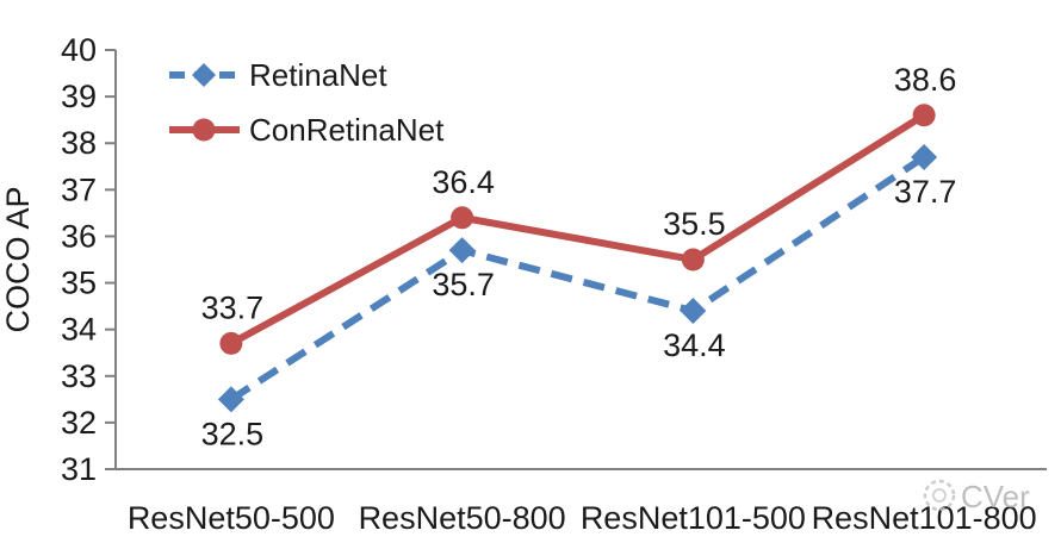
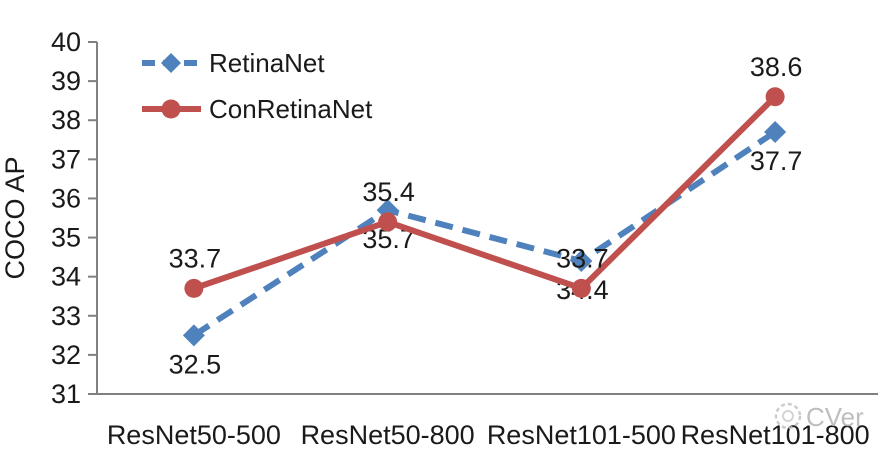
ConRetinaNet/ResNet50-800: 36.4 -> 35.4
ConRetinaNet/ResNet101-500: 35.5 -> 33.7
